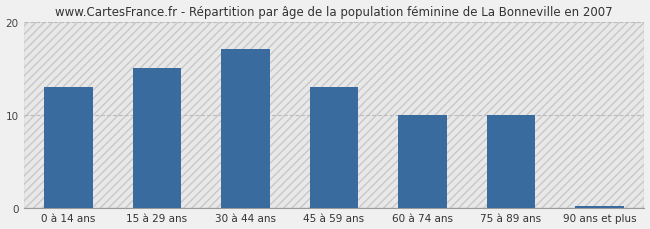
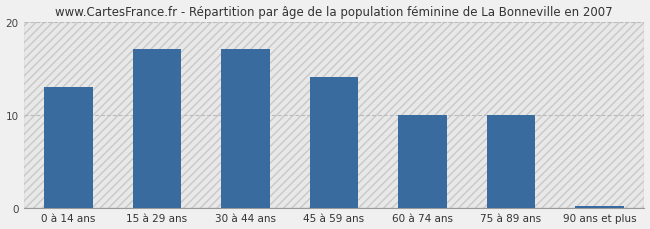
15 à 29 ans: 15.0 -> 17.0
45 à 59 ans: 13.0 -> 14.0
